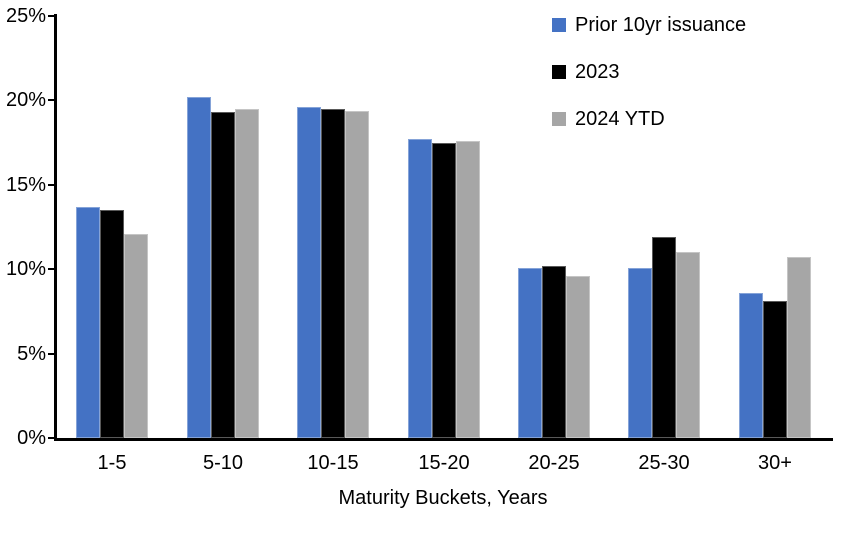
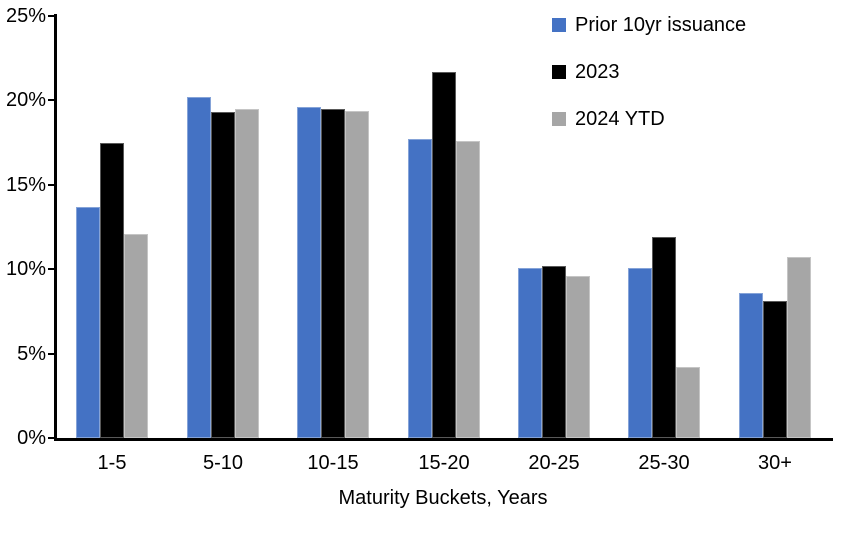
2023/1-5: 13.5% -> 17.5%
2023/15-20: 17.5% -> 21.7%
2024 YTD/25-30: 11.0% -> 4.2%
